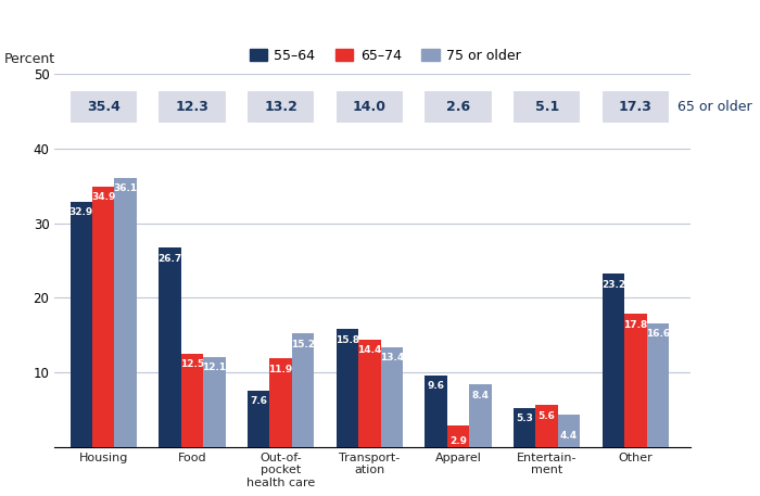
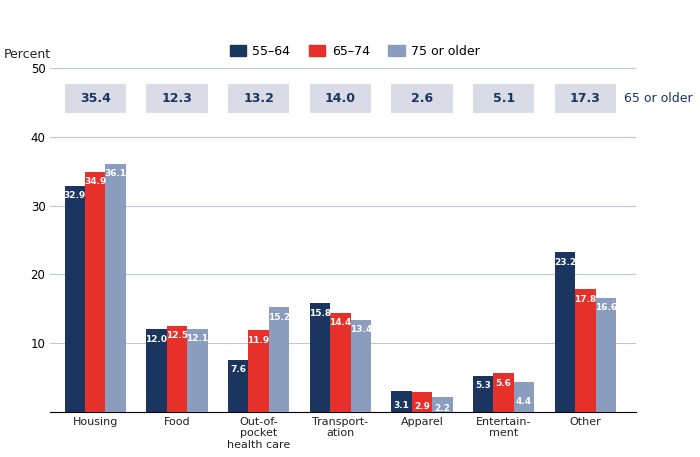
55–64/Food: 26.7 -> 12.0
55–64/Apparel: 9.6 -> 3.1
75 or older/Apparel: 8.4 -> 2.2
